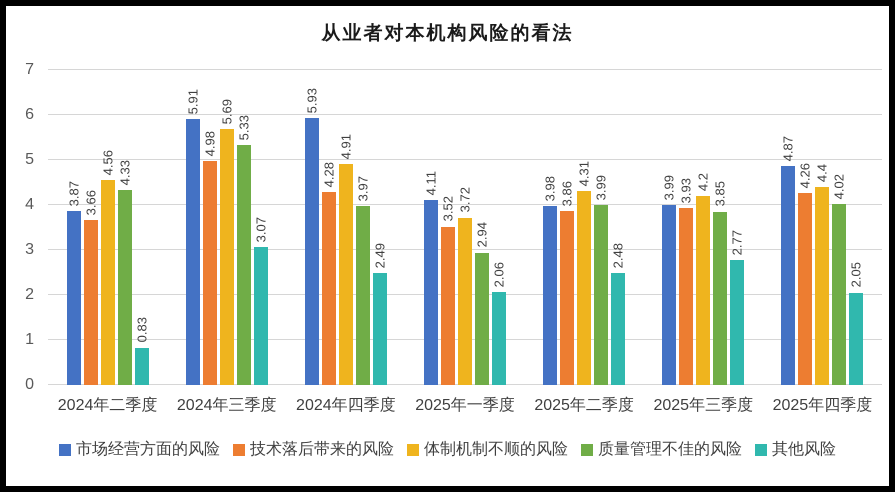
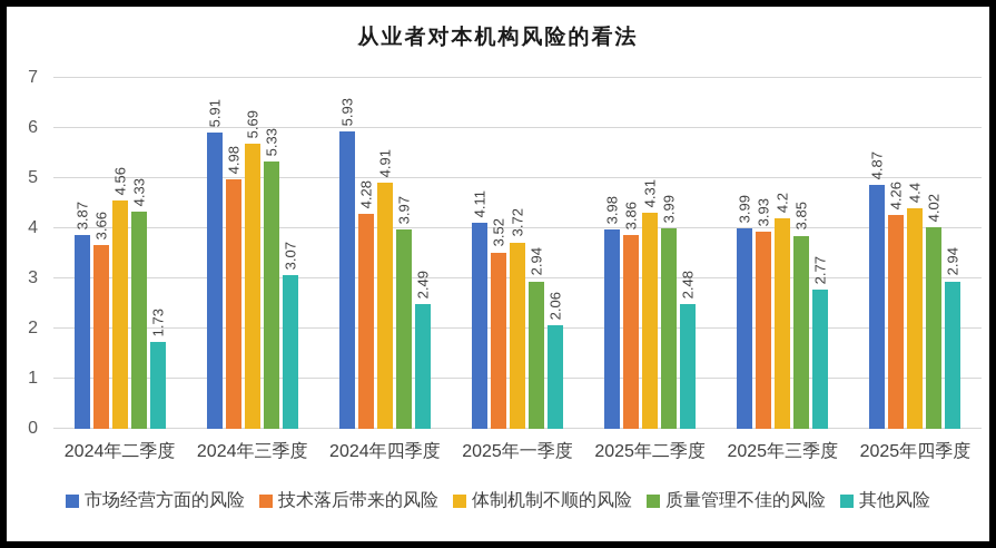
其他风险/2024年二季度: 0.83 -> 1.73
其他风险/2025年四季度: 2.05 -> 2.94
